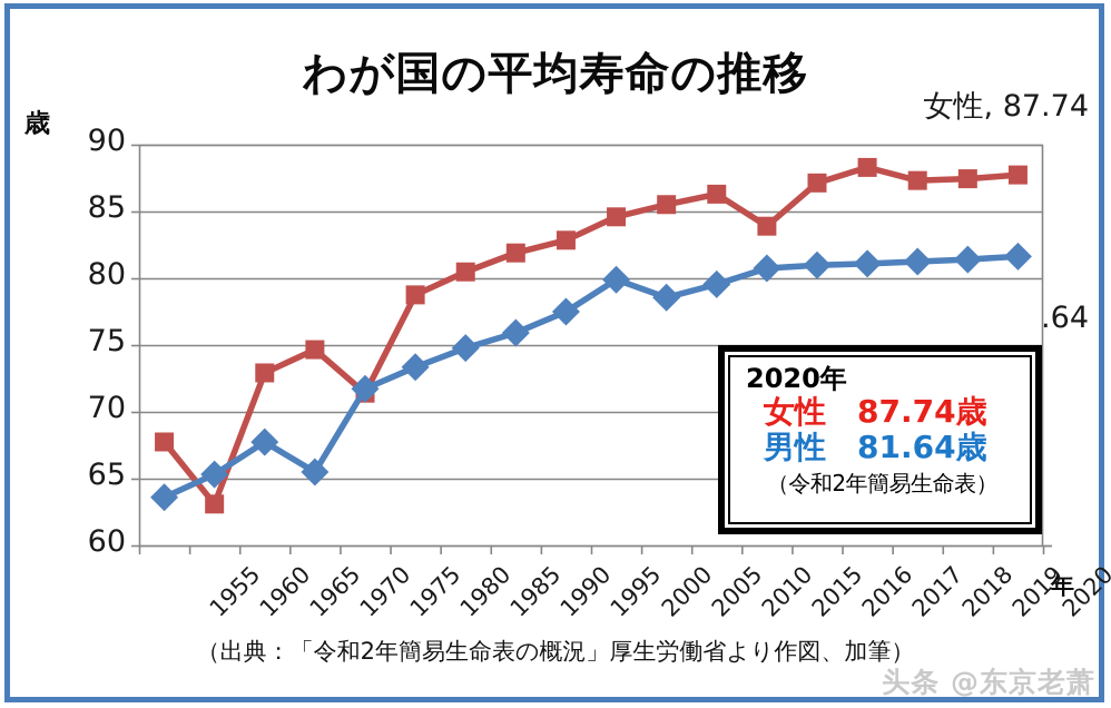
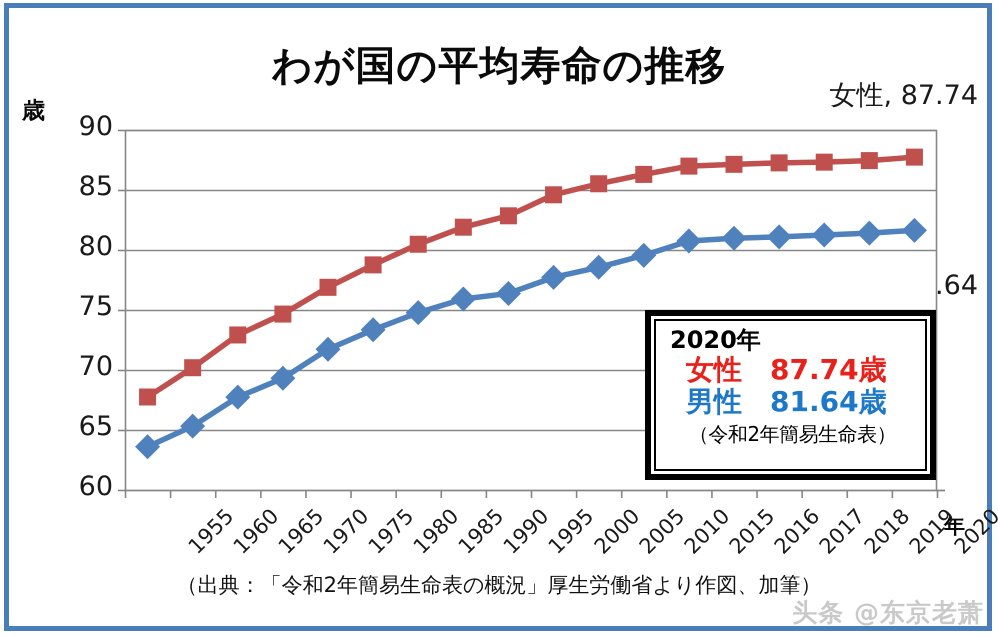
女性/1960: 63.1 -> 70.2
男性/1970: 65.5 -> 69.3
女性/1975: 71.4 -> 76.9
男性/1995: 77.5 -> 76.4
男性/2000: 79.9 -> 77.7
女性/2015: 83.9 -> 87.0
女性/2017: 88.3 -> 87.3
